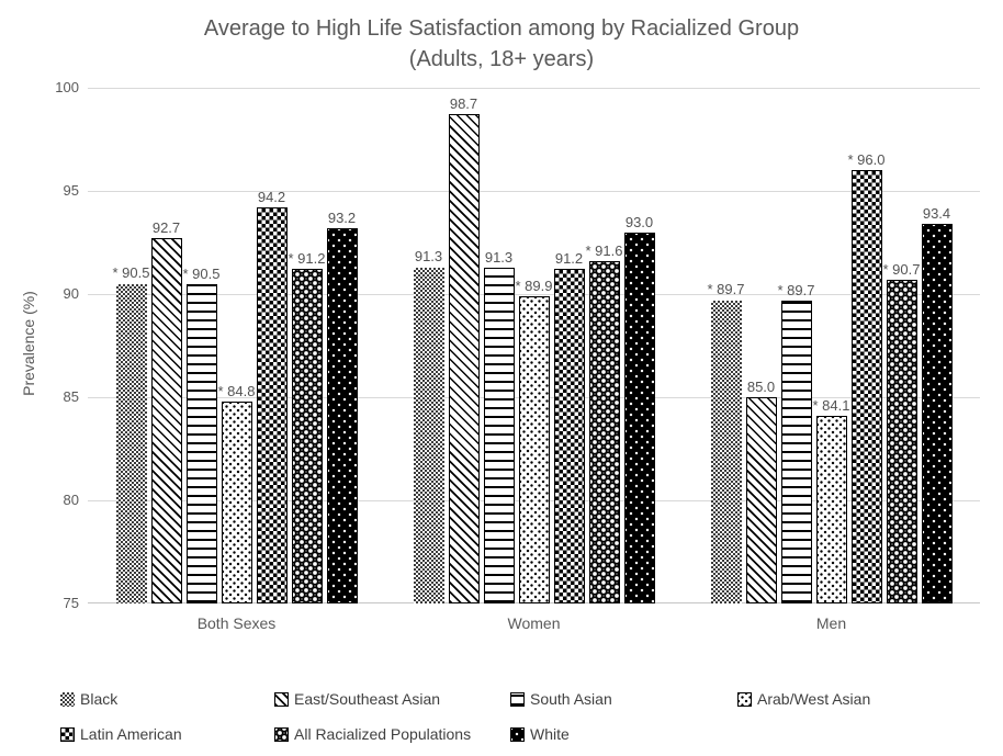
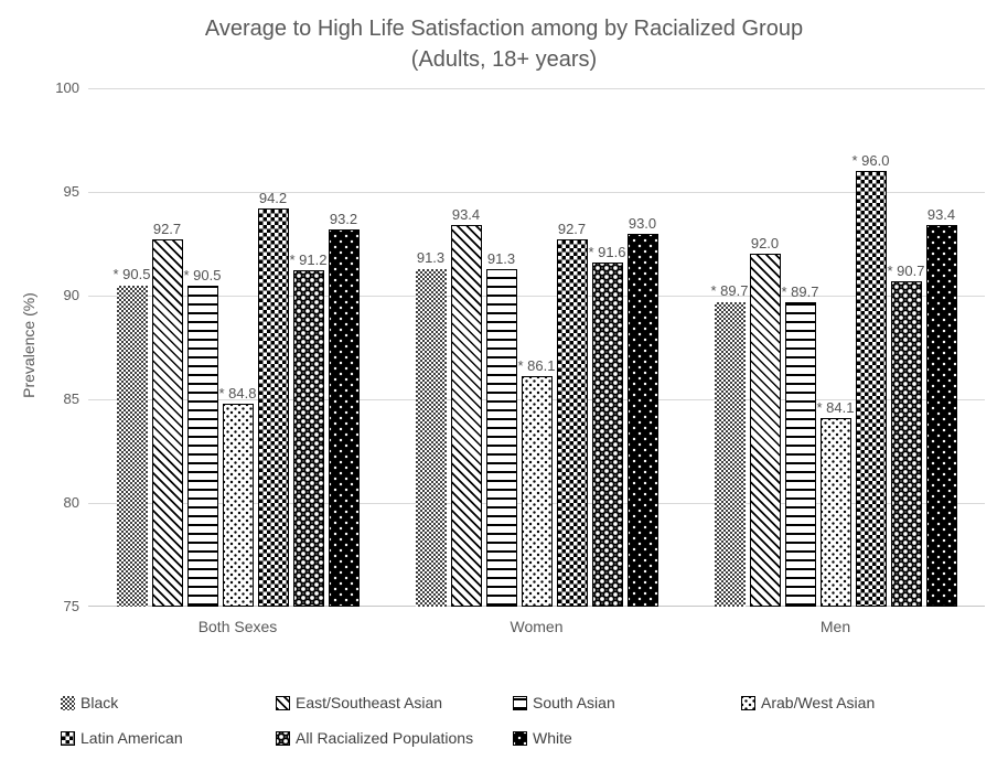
East/Southeast Asian/Women: 98.7 -> 93.4
Arab/West Asian/Women: 89.9 -> 86.1
Latin American/Women: 91.2 -> 92.7
East/Southeast Asian/Men: 85.0 -> 92.0
